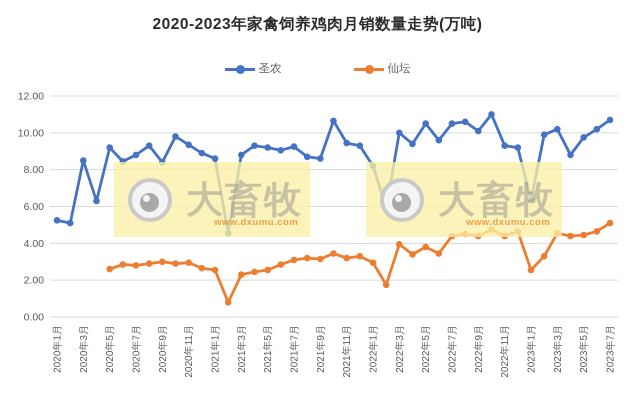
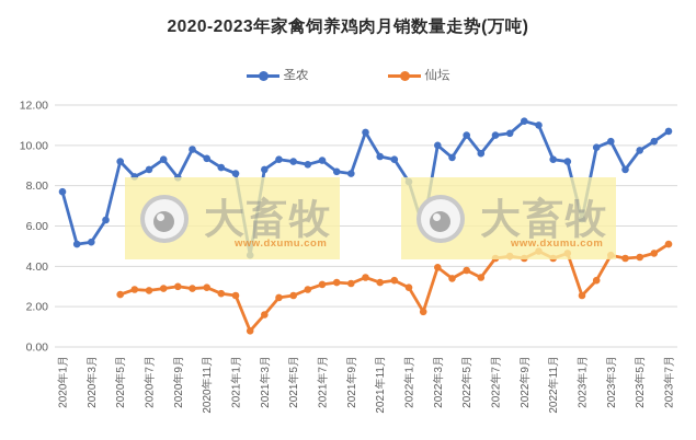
圣农/2020年1月: 5.2 -> 7.7
圣农/2020年3月: 8.5 -> 5.2
仙坛/2021年3月: 2.3 -> 1.6
圣农/2022年9月: 10.1 -> 11.2
